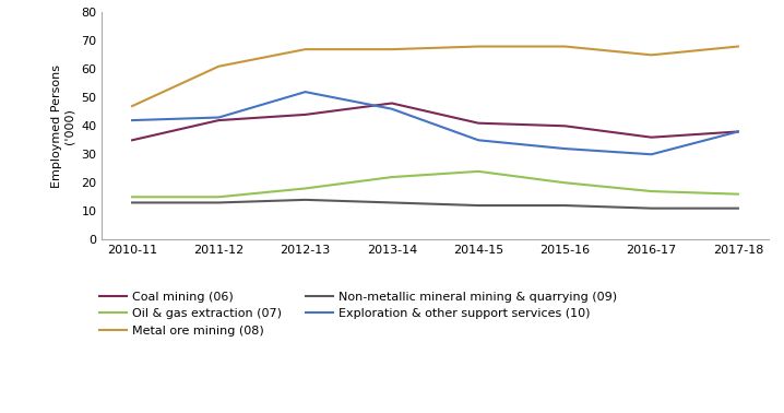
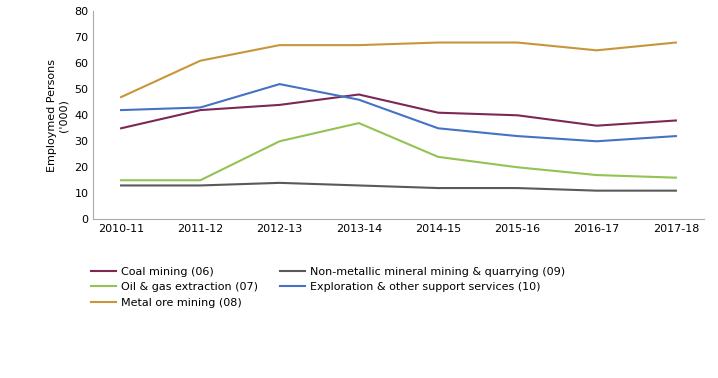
Oil & gas extraction (07)/2012-13: 18 -> 30
Oil & gas extraction (07)/2013-14: 22 -> 37
Exploration & other support services (10)/2017-18: 38 -> 32
